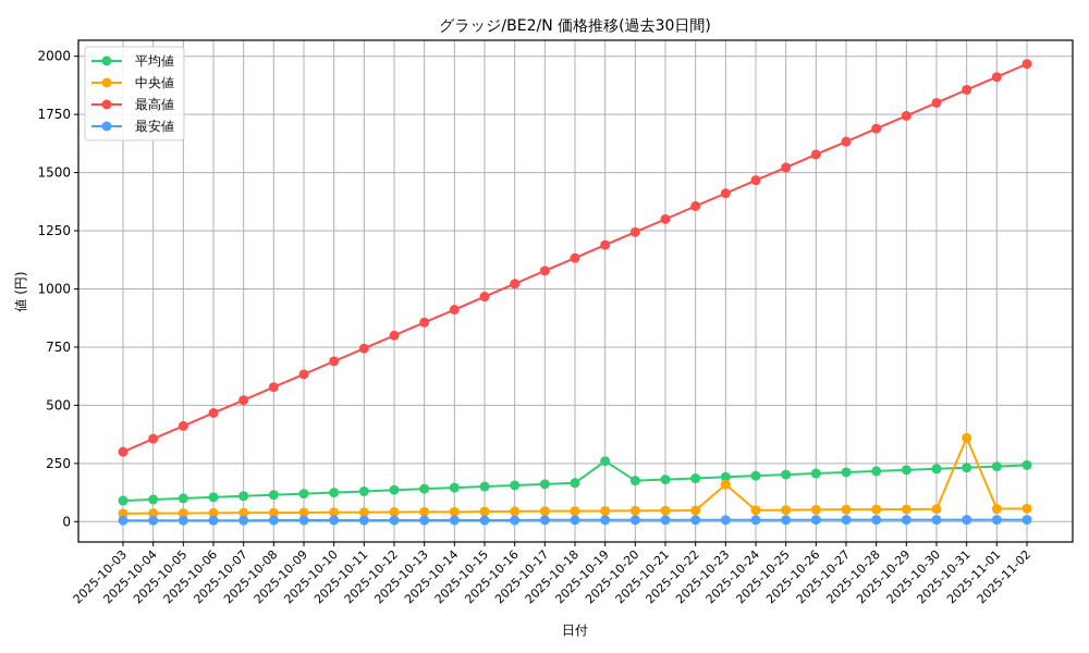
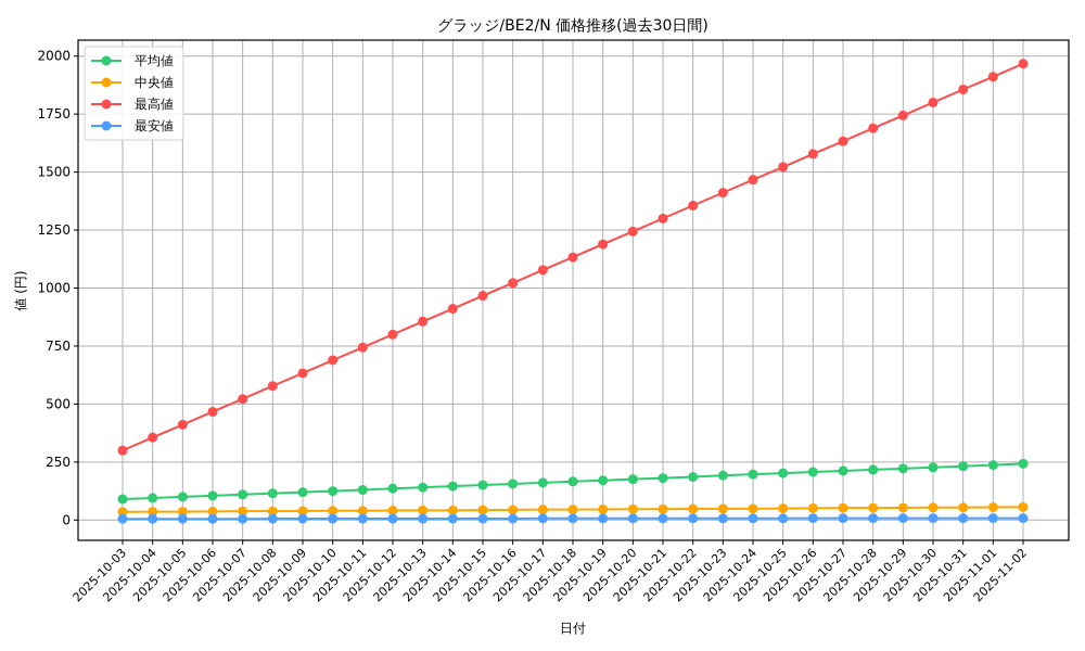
平均値/2025-10-19: 260 -> 170
中央値/2025-10-23: 160 -> 50
中央値/2025-10-31: 360 -> 50
